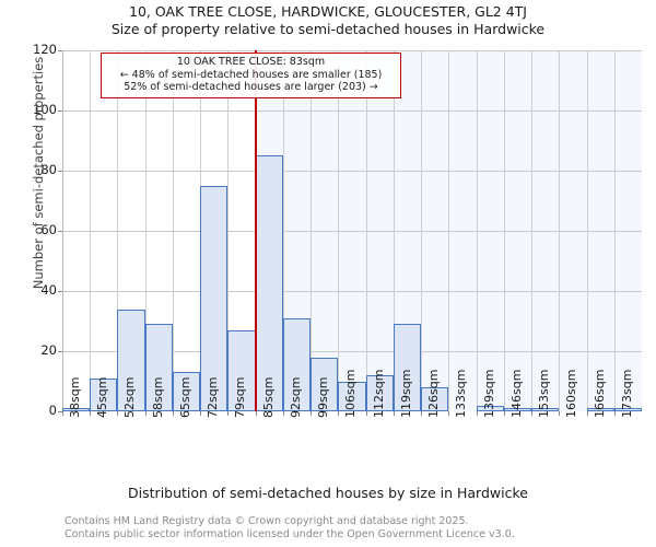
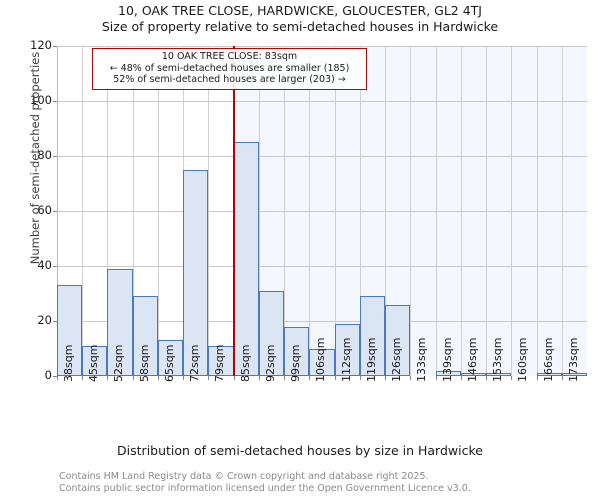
38sqm: 1 -> 33
52sqm: 34 -> 39
79sqm: 27 -> 11
112sqm: 12 -> 19
126sqm: 8 -> 26
